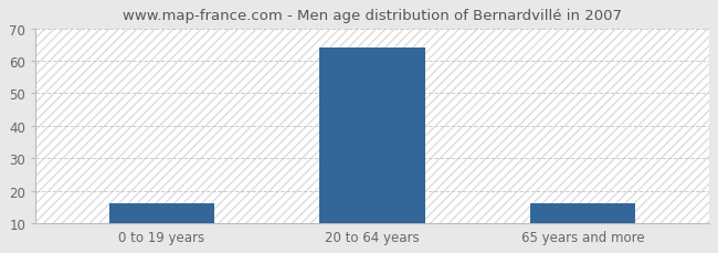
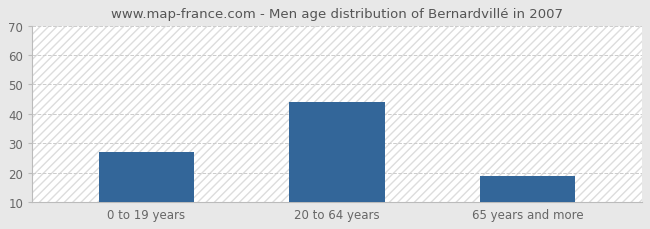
0 to 19 years: 16 -> 27
20 to 64 years: 64 -> 44
65 years and more: 16 -> 19
